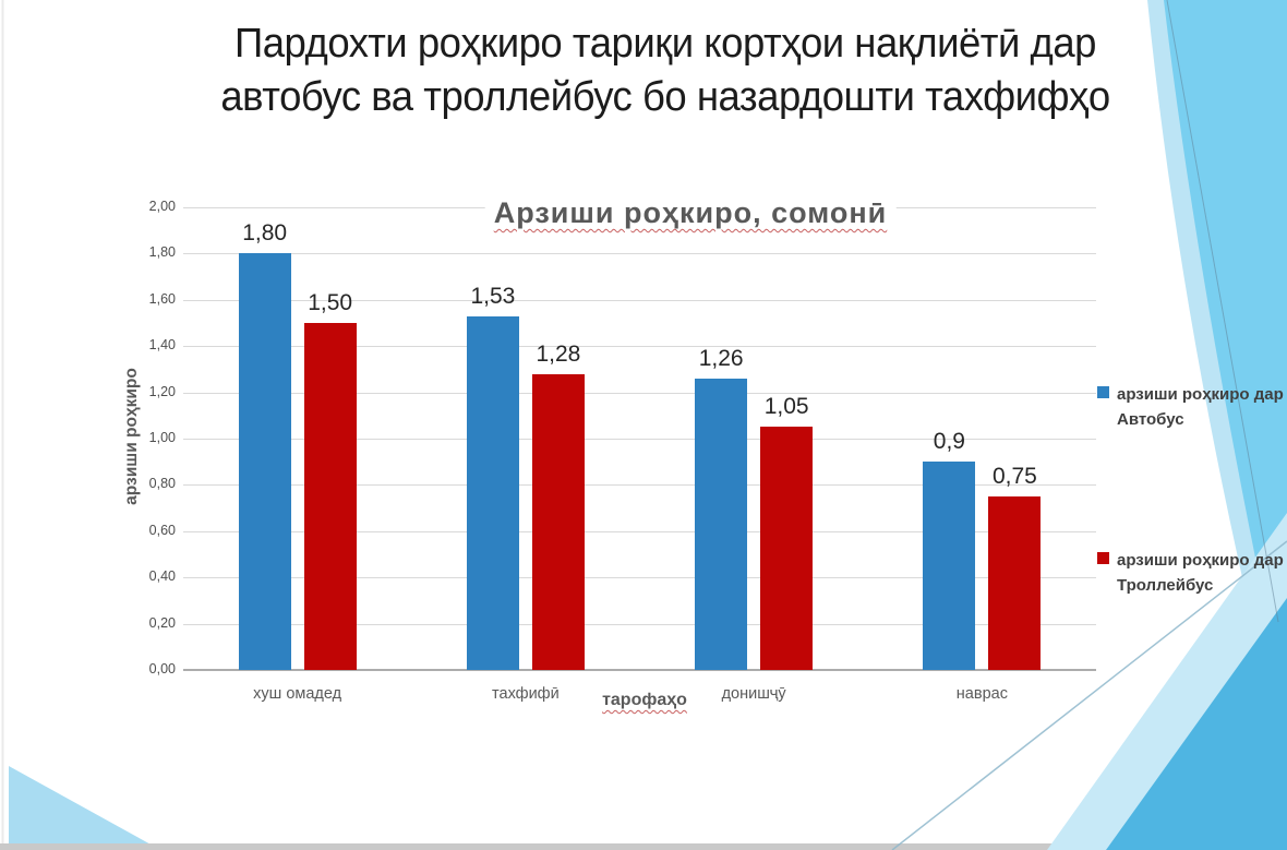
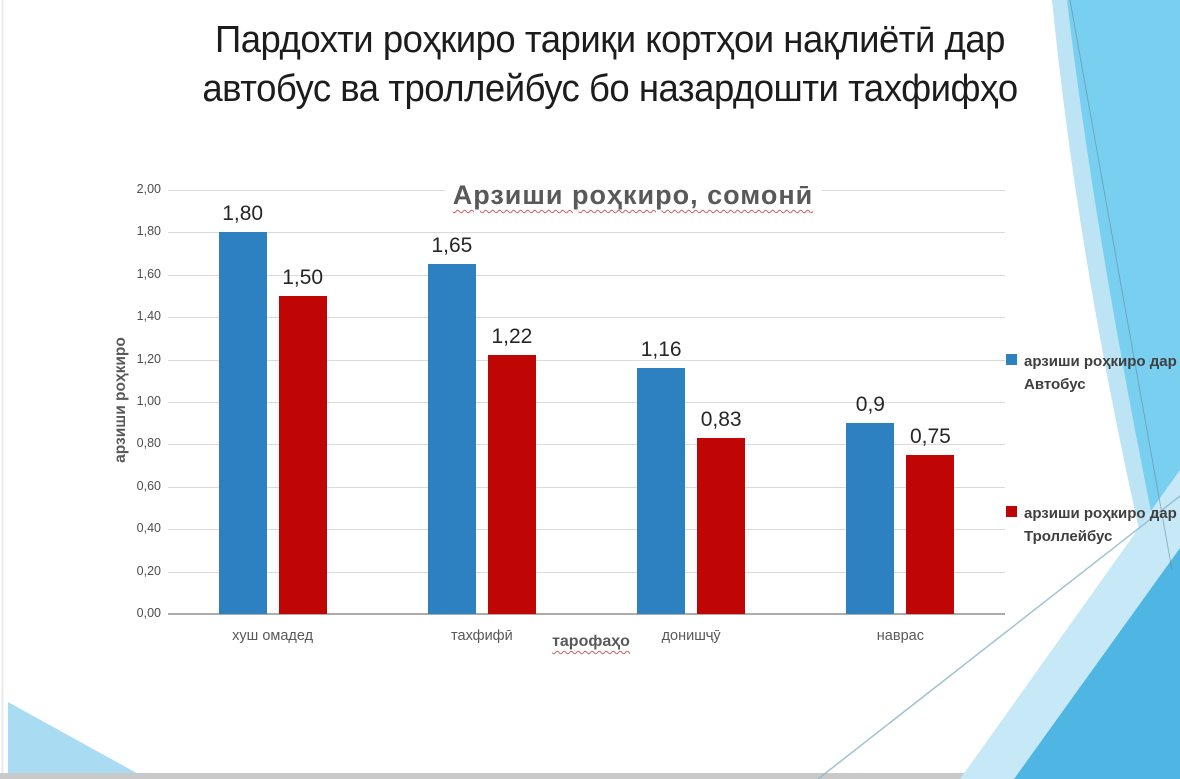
арзиши роҳкиро дар Автобус/тахфифӣ: 1,53 -> 1,65
арзиши роҳкиро дар Троллейбус/тахфифӣ: 1,28 -> 1,22
арзиши роҳкиро дар Автобус/донишҷӯ: 1,26 -> 1,16
арзиши роҳкиро дар Троллейбус/донишҷӯ: 1,05 -> 0,83
